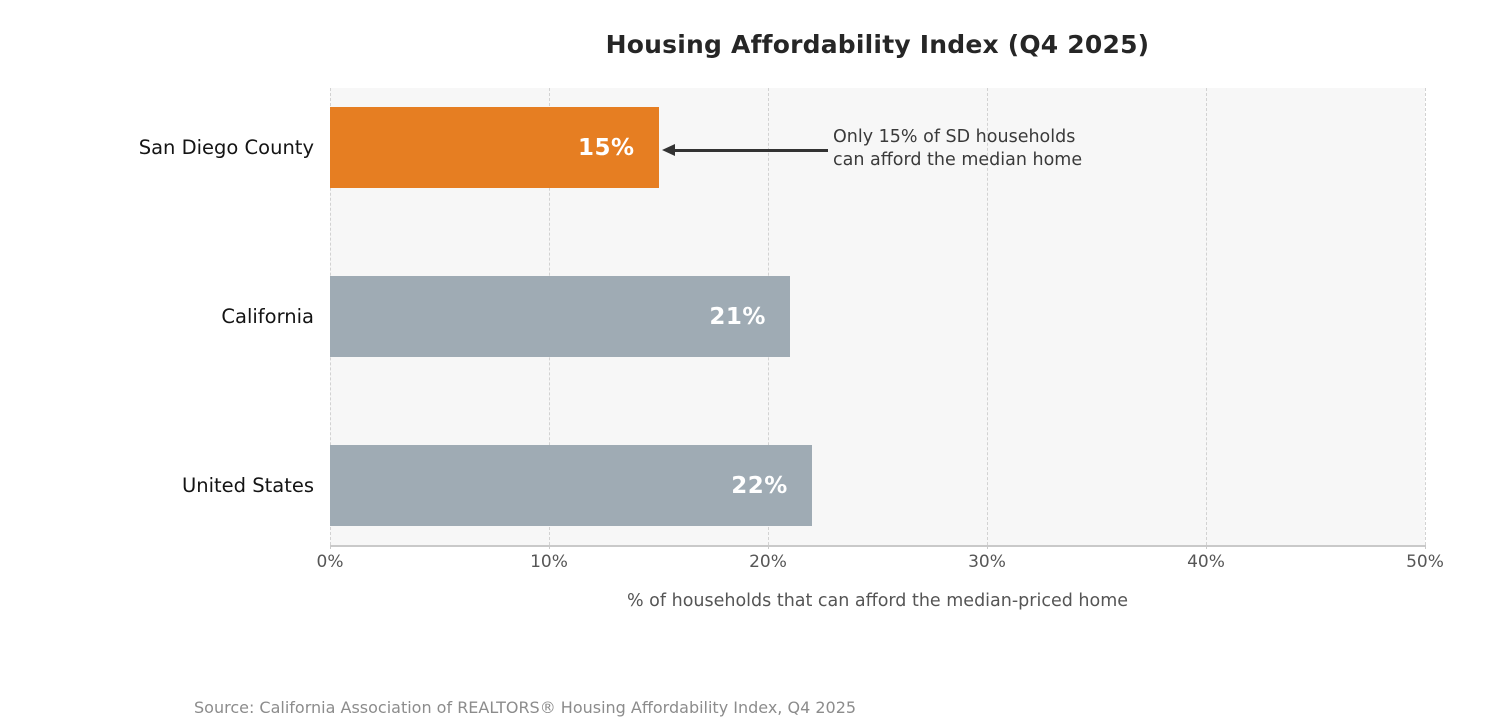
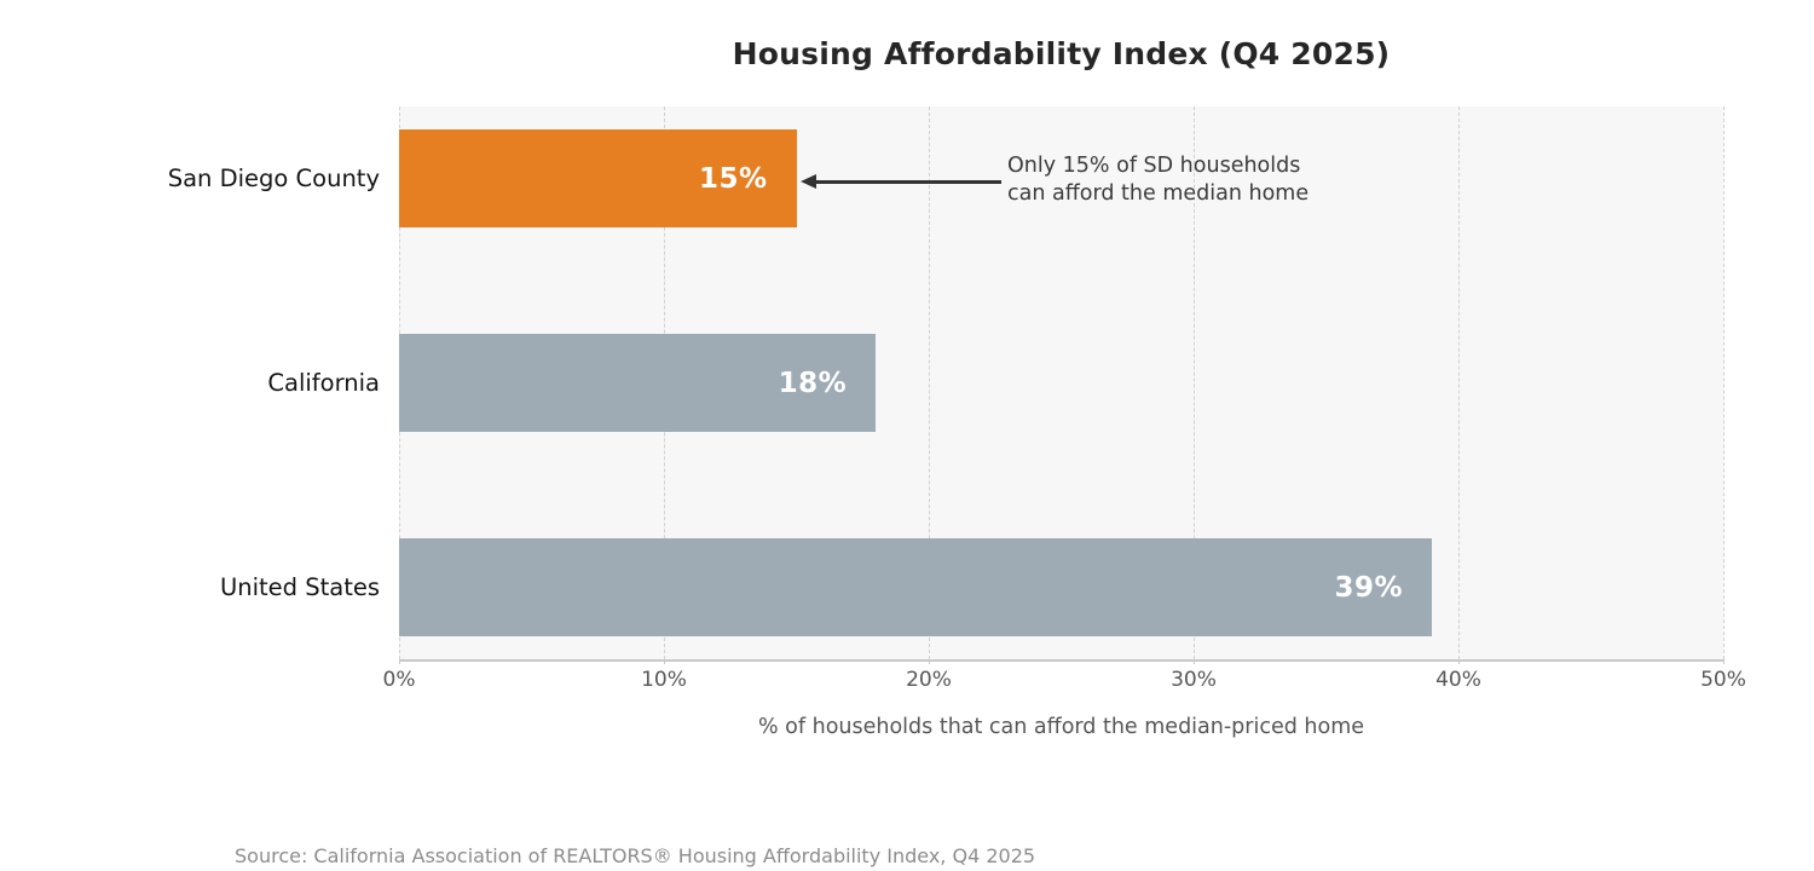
California: 21% -> 18%
United States: 22% -> 39%
